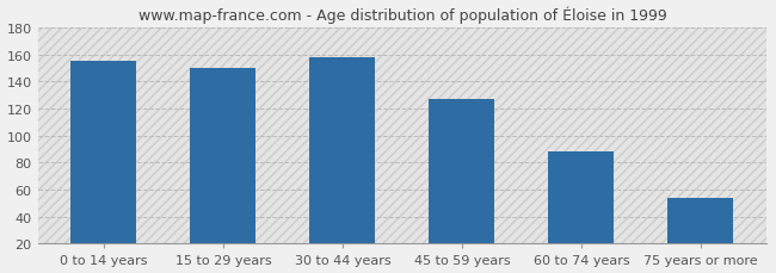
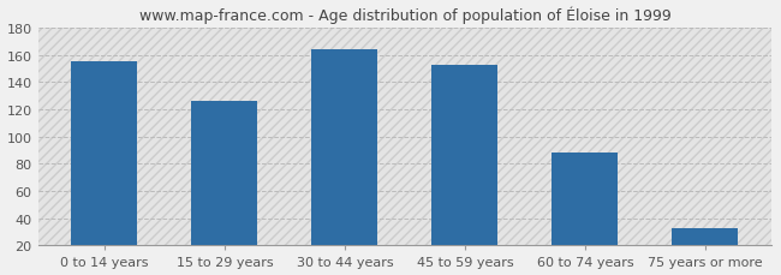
15 to 29 years: 150 -> 126
30 to 44 years: 158 -> 164
45 to 59 years: 127 -> 153
75 years or more: 54 -> 33
